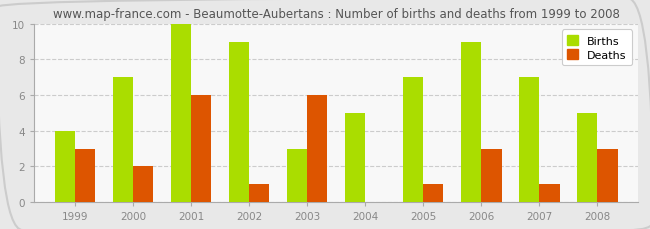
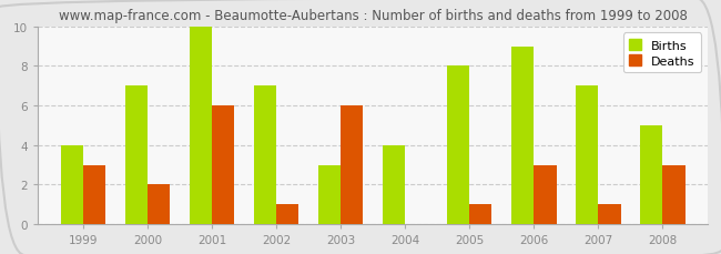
Births/2002: 9 -> 7
Births/2004: 5 -> 4
Births/2005: 7 -> 8
